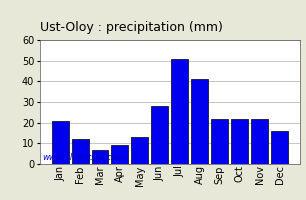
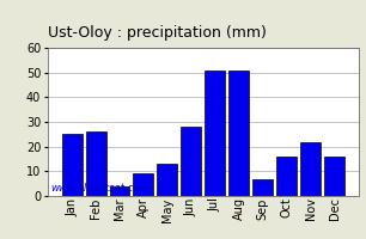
Jan: 21 -> 25
Feb: 12 -> 26
Mar: 7 -> 4
Aug: 41 -> 51
Sep: 22 -> 7
Oct: 22 -> 16
